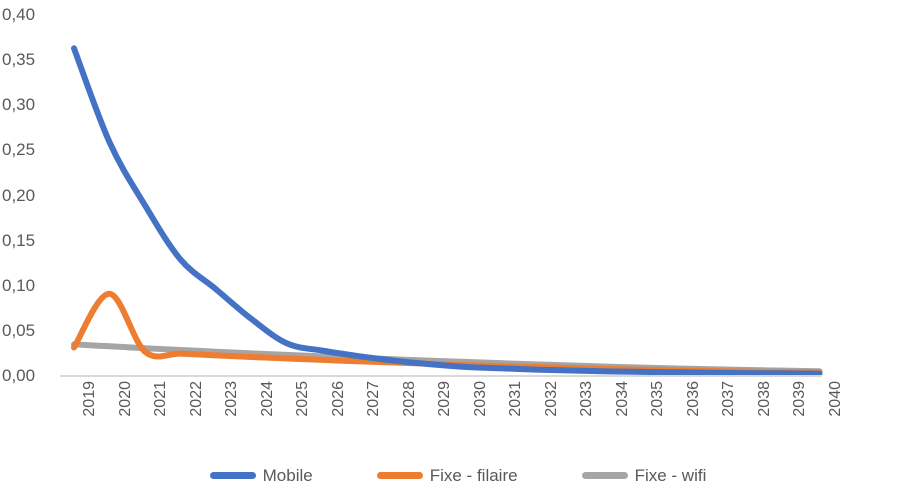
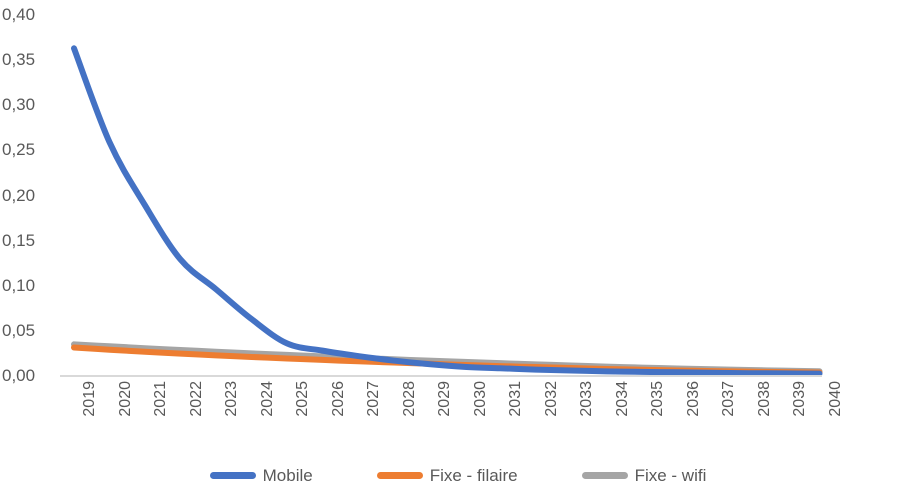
Fixe - filaire/2020: 0,09 -> 0,03
